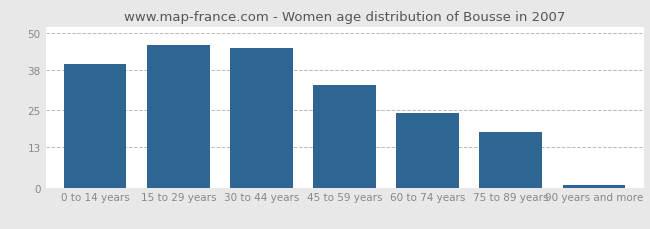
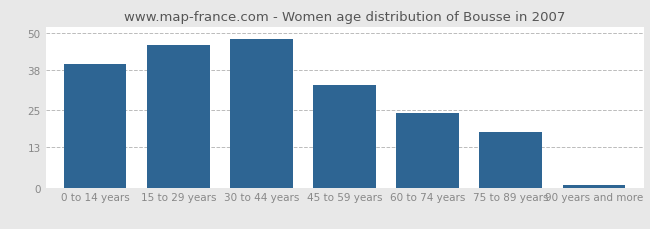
30 to 44 years: 45 -> 48
